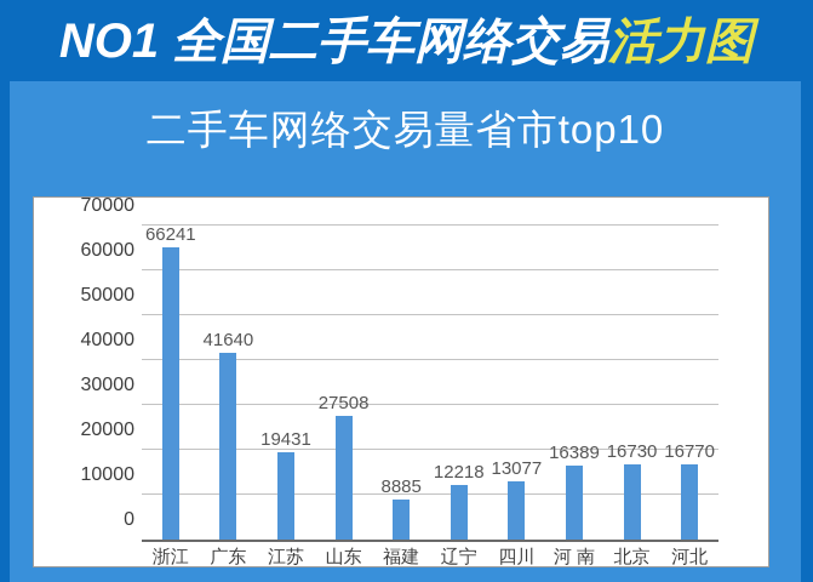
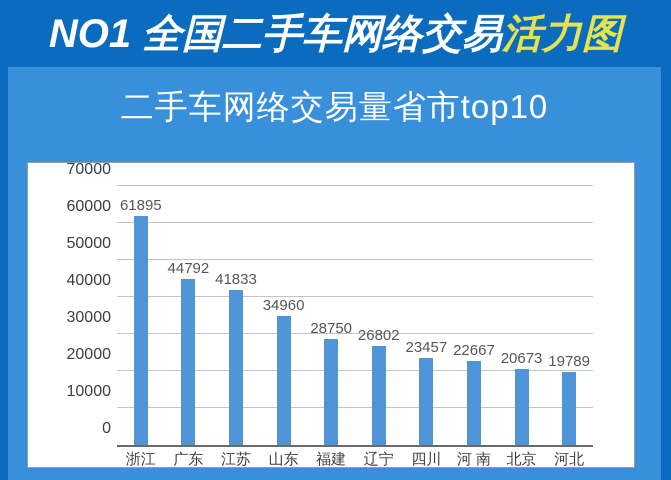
浙江: 66241 -> 61895
广东: 41640 -> 44792
江苏: 19431 -> 41833
山东: 27508 -> 34960
福建: 8885 -> 28750
辽宁: 12218 -> 26802
四川: 13077 -> 23457
河 南: 16389 -> 22667
北京: 16730 -> 20673
河北: 16770 -> 19789
